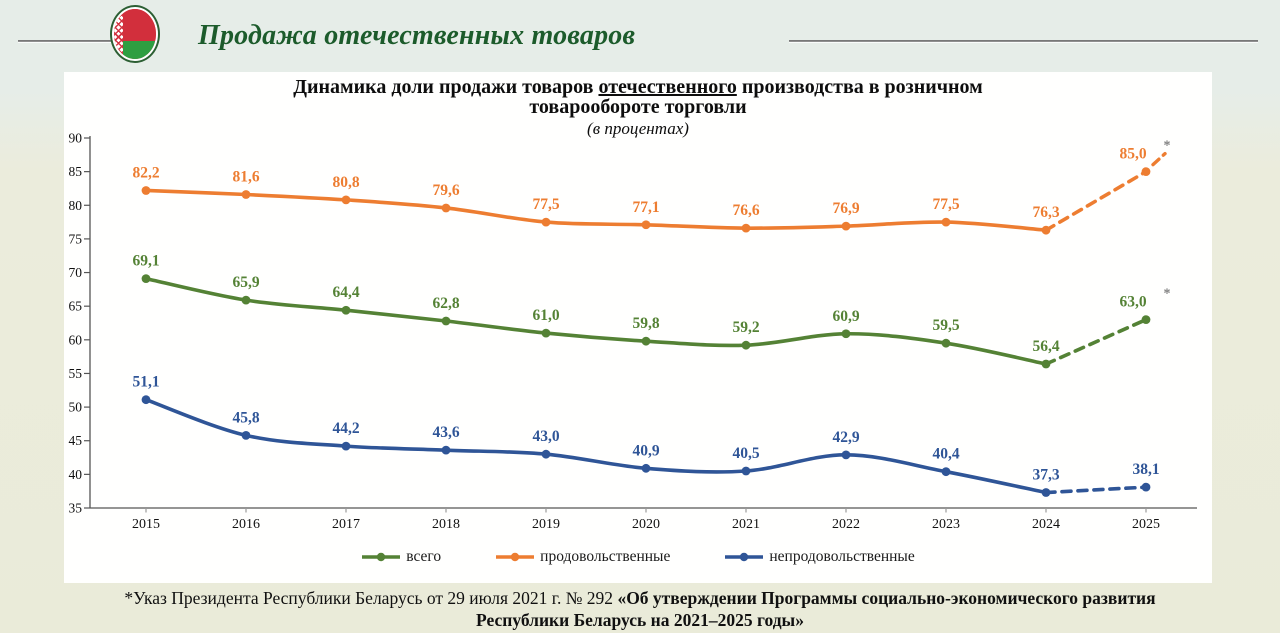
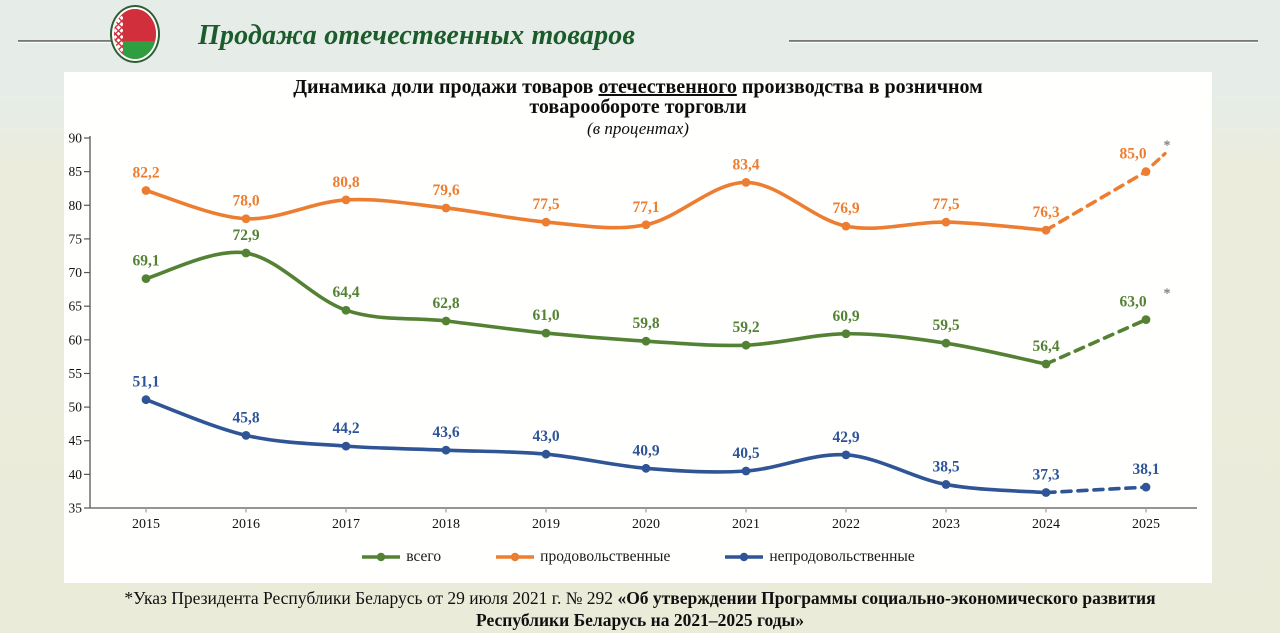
всего/2016: 65,9 -> 72,9
продовольственные/2016: 81,6 -> 78,0
продовольственные/2021: 76,6 -> 83,4
непродовольственные/2023: 40,4 -> 38,5
